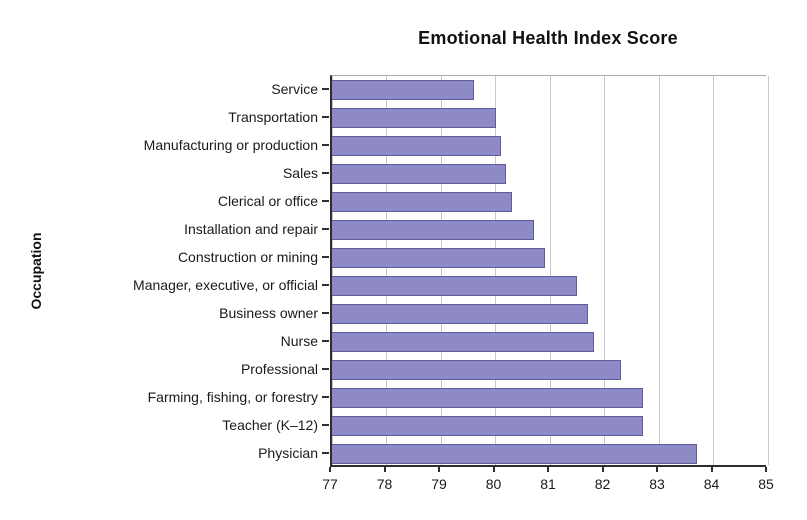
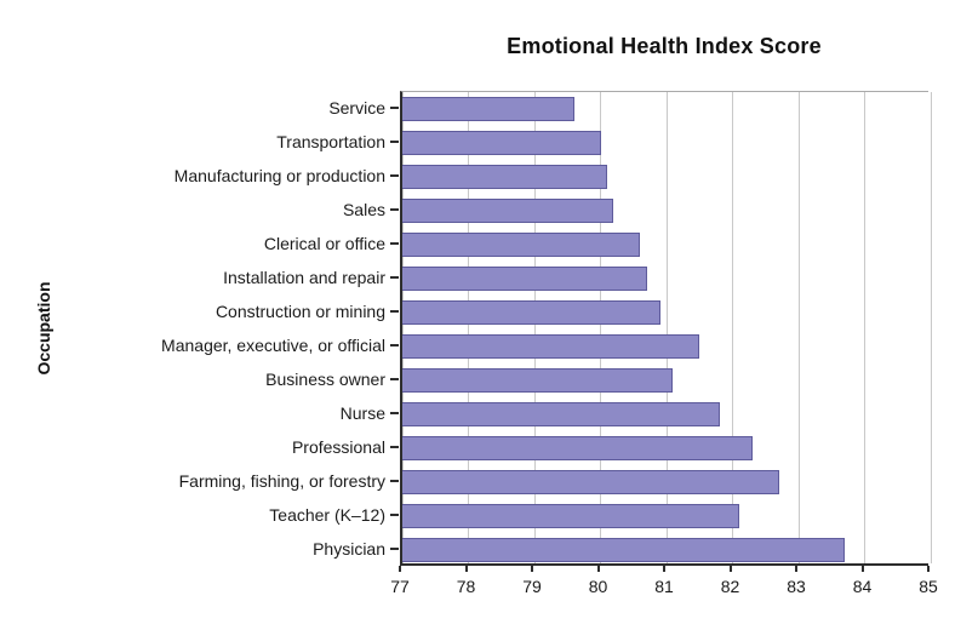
Clerical or office: 80.3 -> 80.6
Business owner: 81.7 -> 81.1
Teacher (K–12): 82.7 -> 82.1
